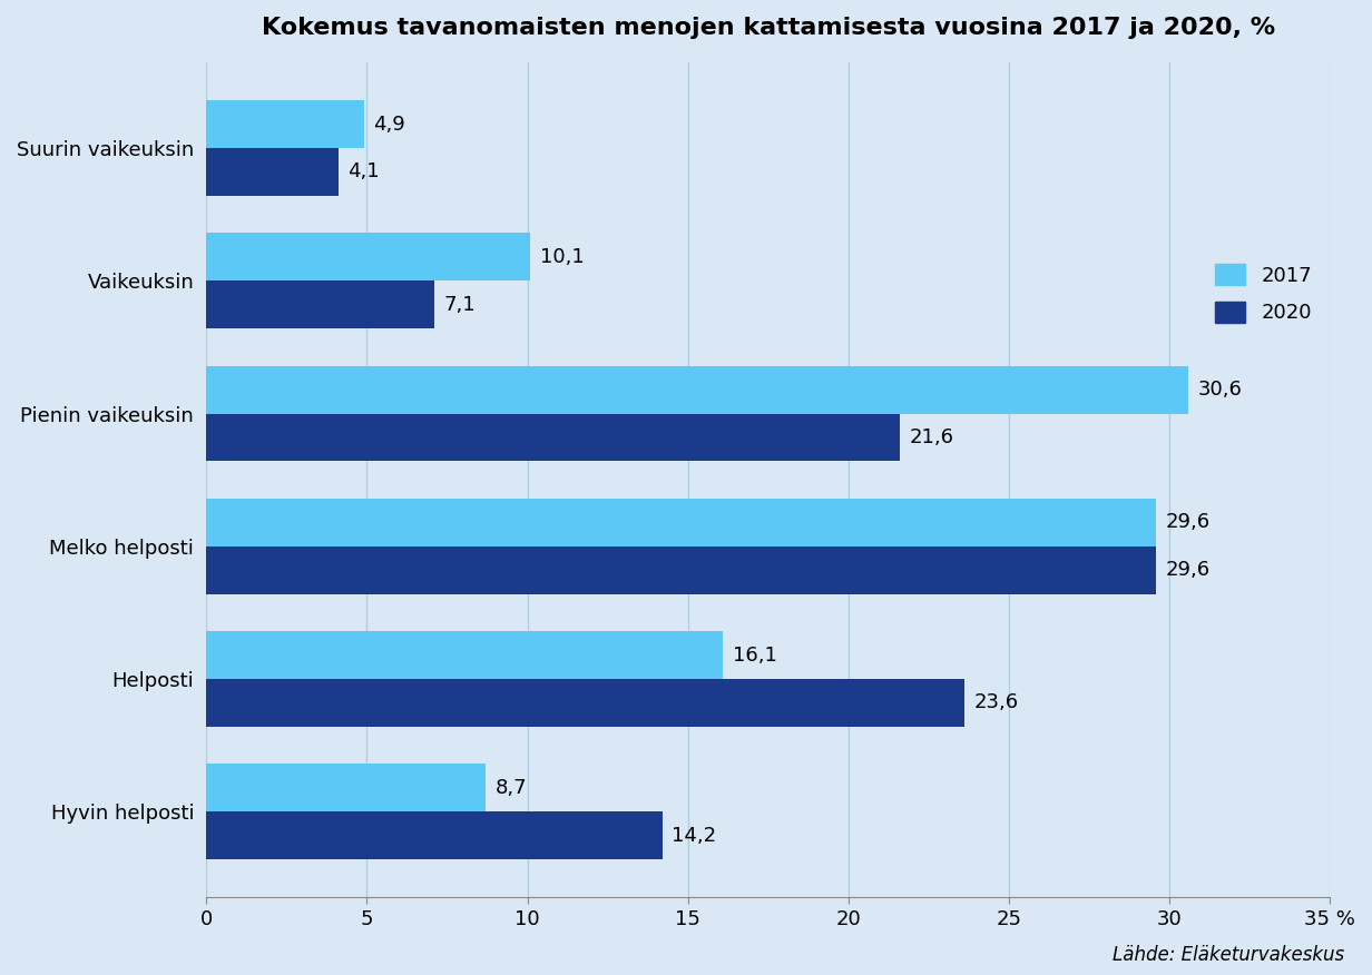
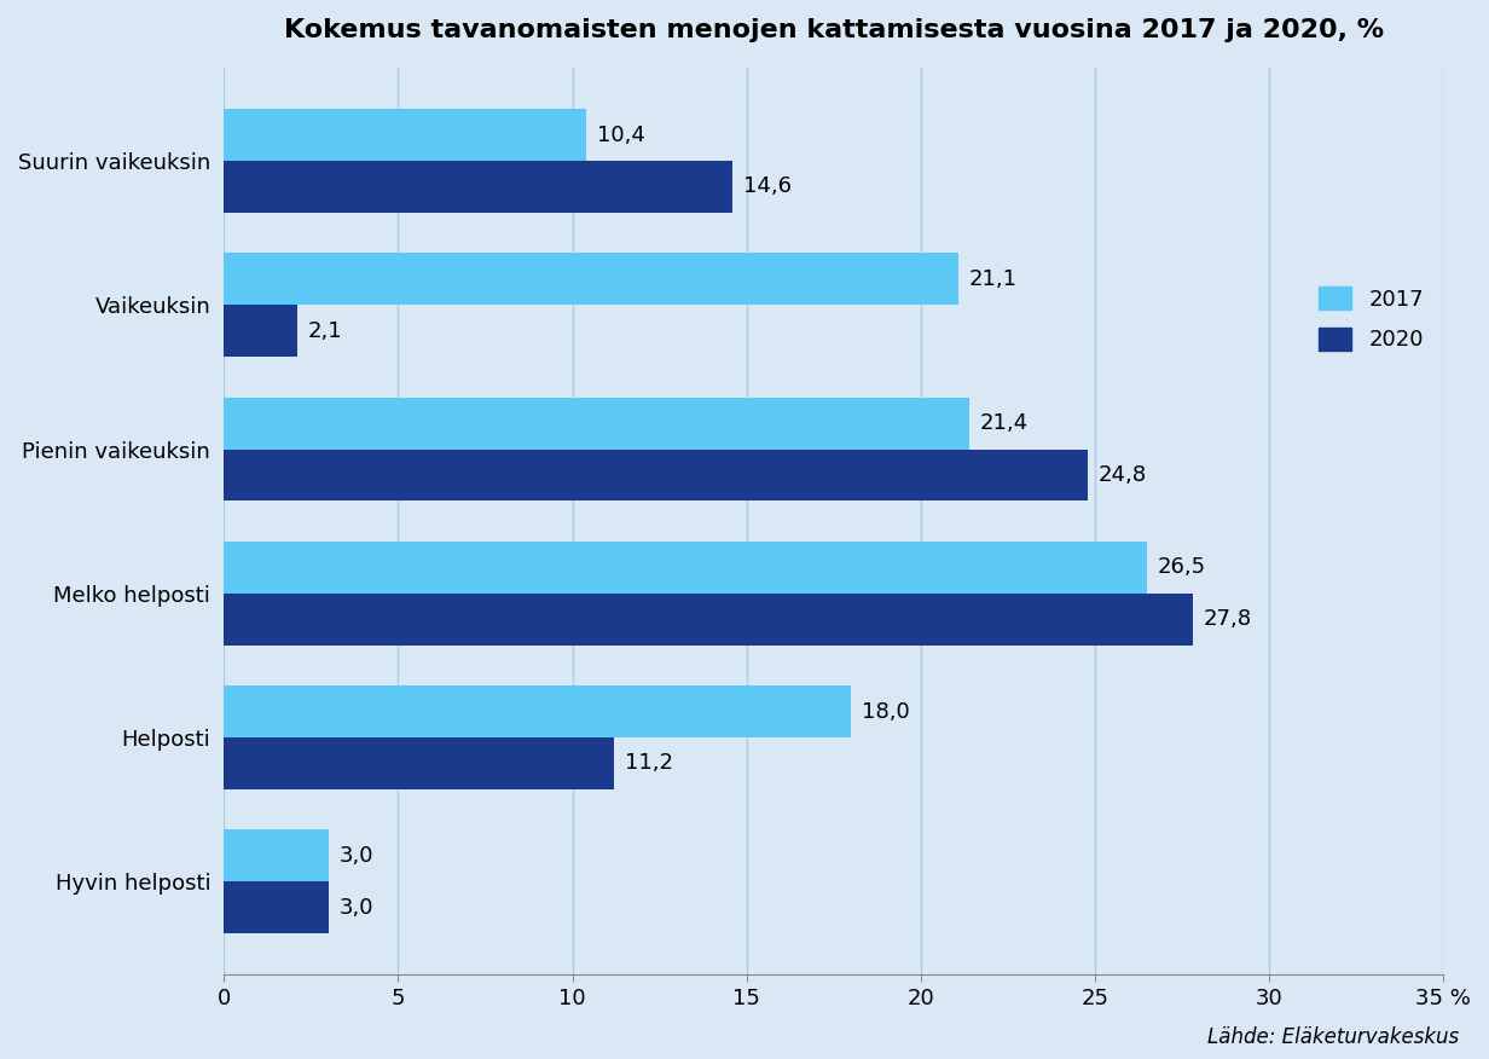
2017/Suurin vaikeuksin: 4,9 -> 10,4
2020/Suurin vaikeuksin: 4,1 -> 14,6
2017/Vaikeuksin: 10,1 -> 21,1
2020/Vaikeuksin: 7,1 -> 2,1
2017/Pienin vaikeuksin: 30,6 -> 21,4
2020/Pienin vaikeuksin: 21,6 -> 24,8
2017/Melko helposti: 29,6 -> 26,5
2020/Melko helposti: 29,6 -> 27,8
2017/Helposti: 16,1 -> 18,0
2020/Helposti: 23,6 -> 11,2
2017/Hyvin helposti: 8,7 -> 3,0
2020/Hyvin helposti: 14,2 -> 3,0
